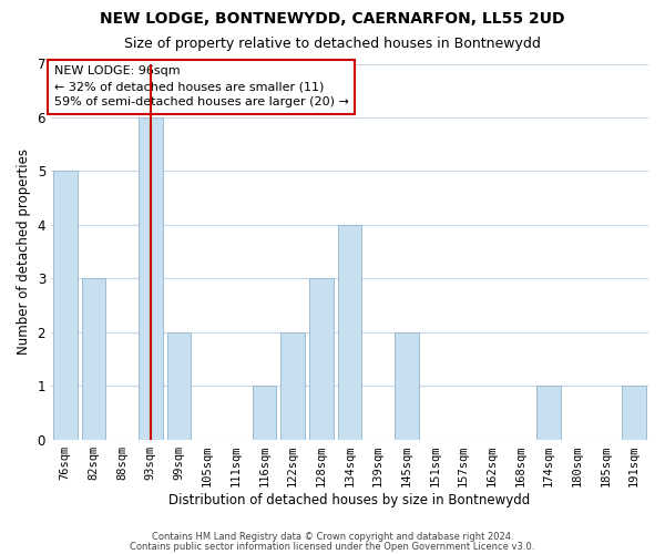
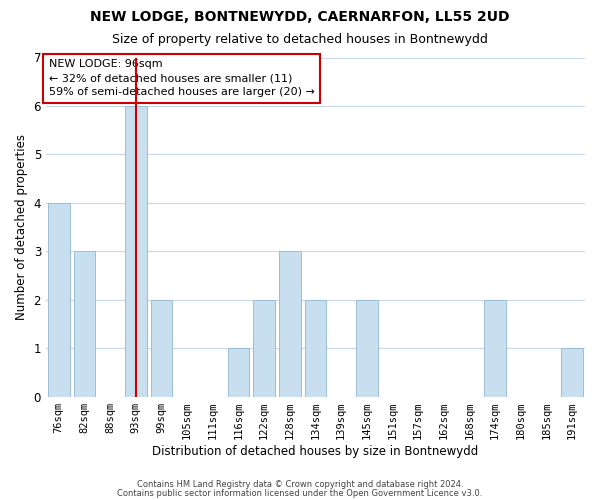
76sqm: 5 -> 4
134sqm: 4 -> 2
174sqm: 1 -> 2
